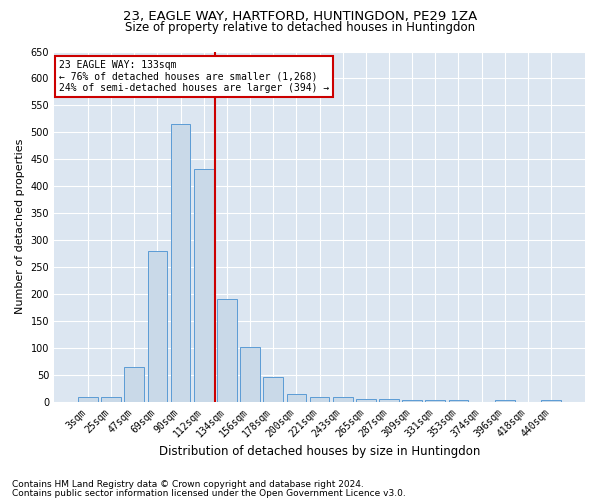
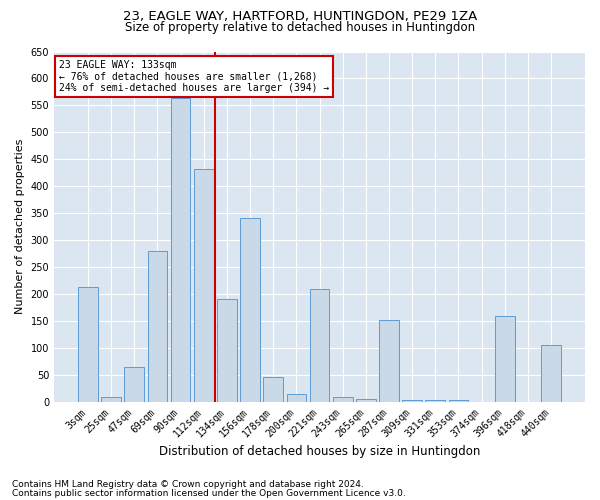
3sqm: 10 -> 214
90sqm: 515 -> 564
156sqm: 102 -> 342
221sqm: 10 -> 210
287sqm: 5 -> 152
396sqm: 4 -> 160
440sqm: 3 -> 106
